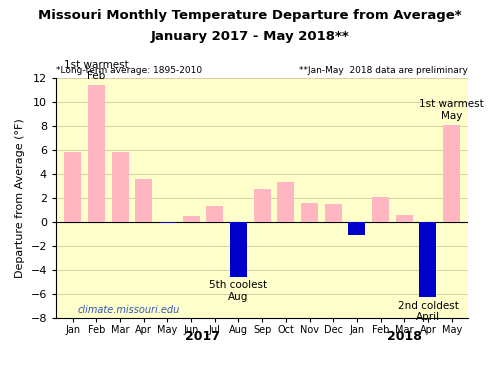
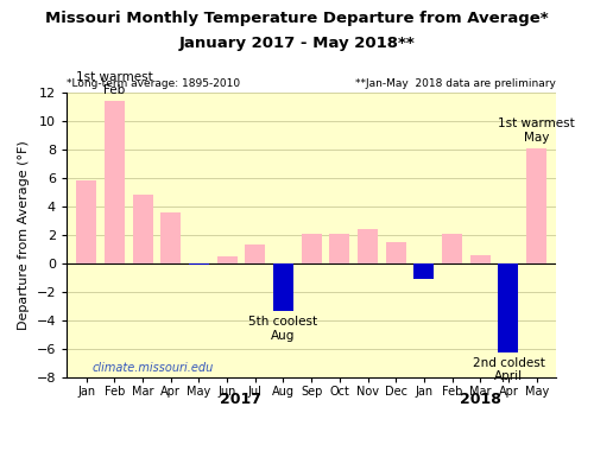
Mar: 5.8 -> 4.8
Aug: -4.6 -> -3.4
Sep: 2.7 -> 2.1
Oct: 3.3 -> 2.1
Nov: 1.6 -> 2.4
